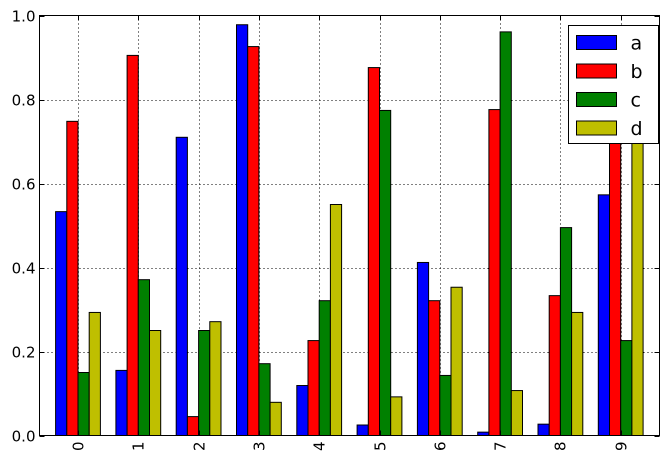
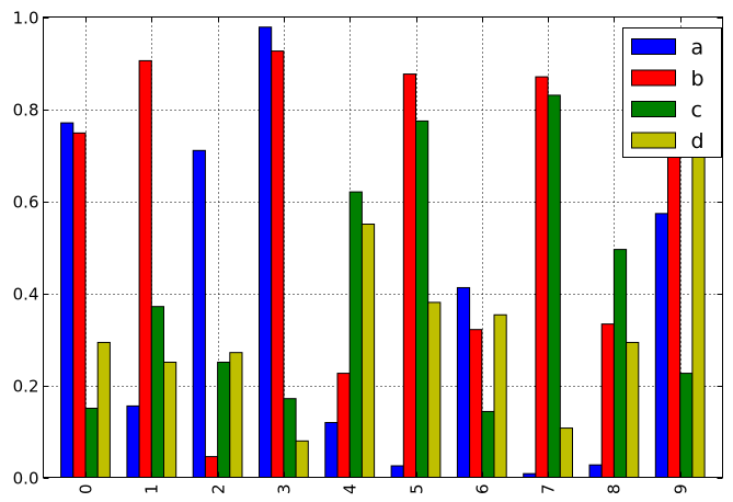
a/0: 0.53 -> 0.77
c/4: 0.32 -> 0.62
d/5: 0.09 -> 0.38
b/7: 0.78 -> 0.87
c/7: 0.96 -> 0.83
